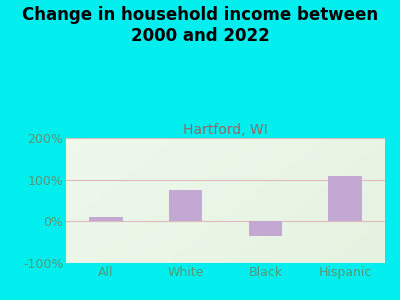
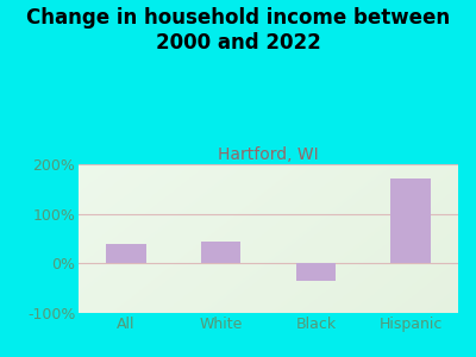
All: 10% -> 40%
White: 75% -> 45%
Hispanic: 110% -> 170%
